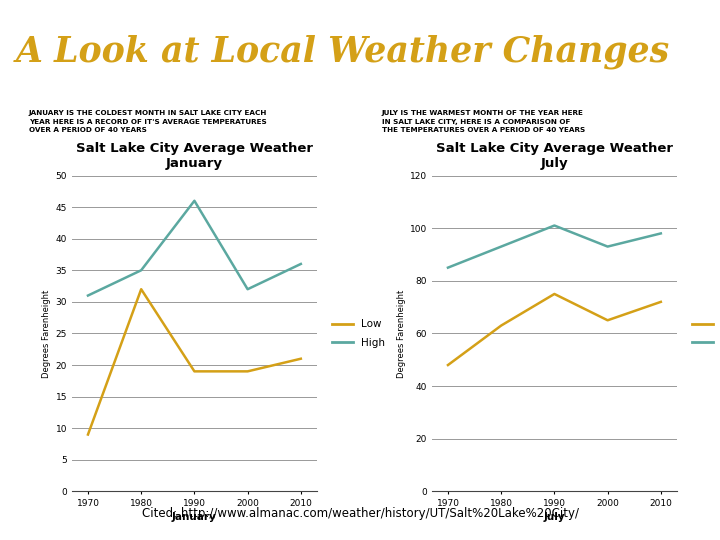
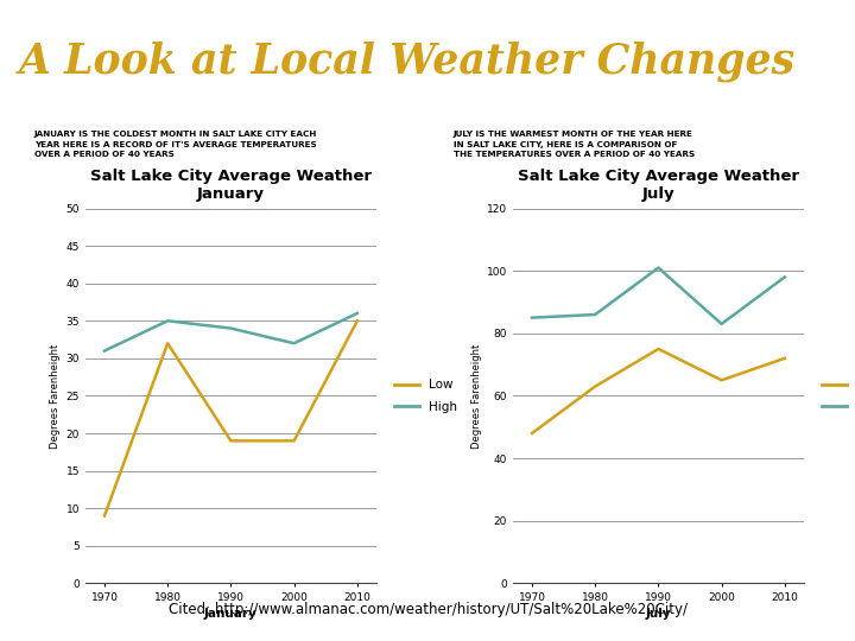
Salt Lake City Average Weather January/High/1990: 46 -> 34
Salt Lake City Average Weather January/Low/2010: 21 -> 35
Salt Lake City Average Weather July/High/1980: 93 -> 86
Salt Lake City Average Weather July/High/2000: 93 -> 83
